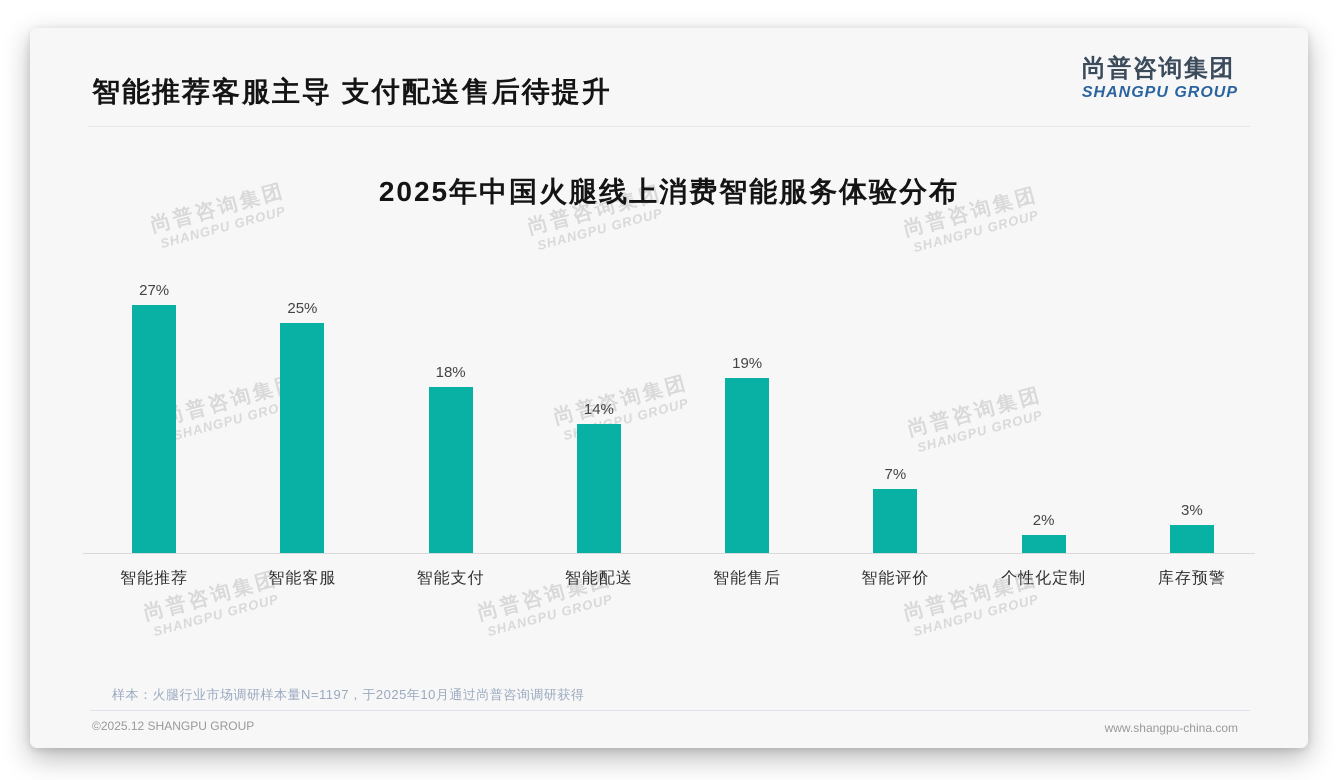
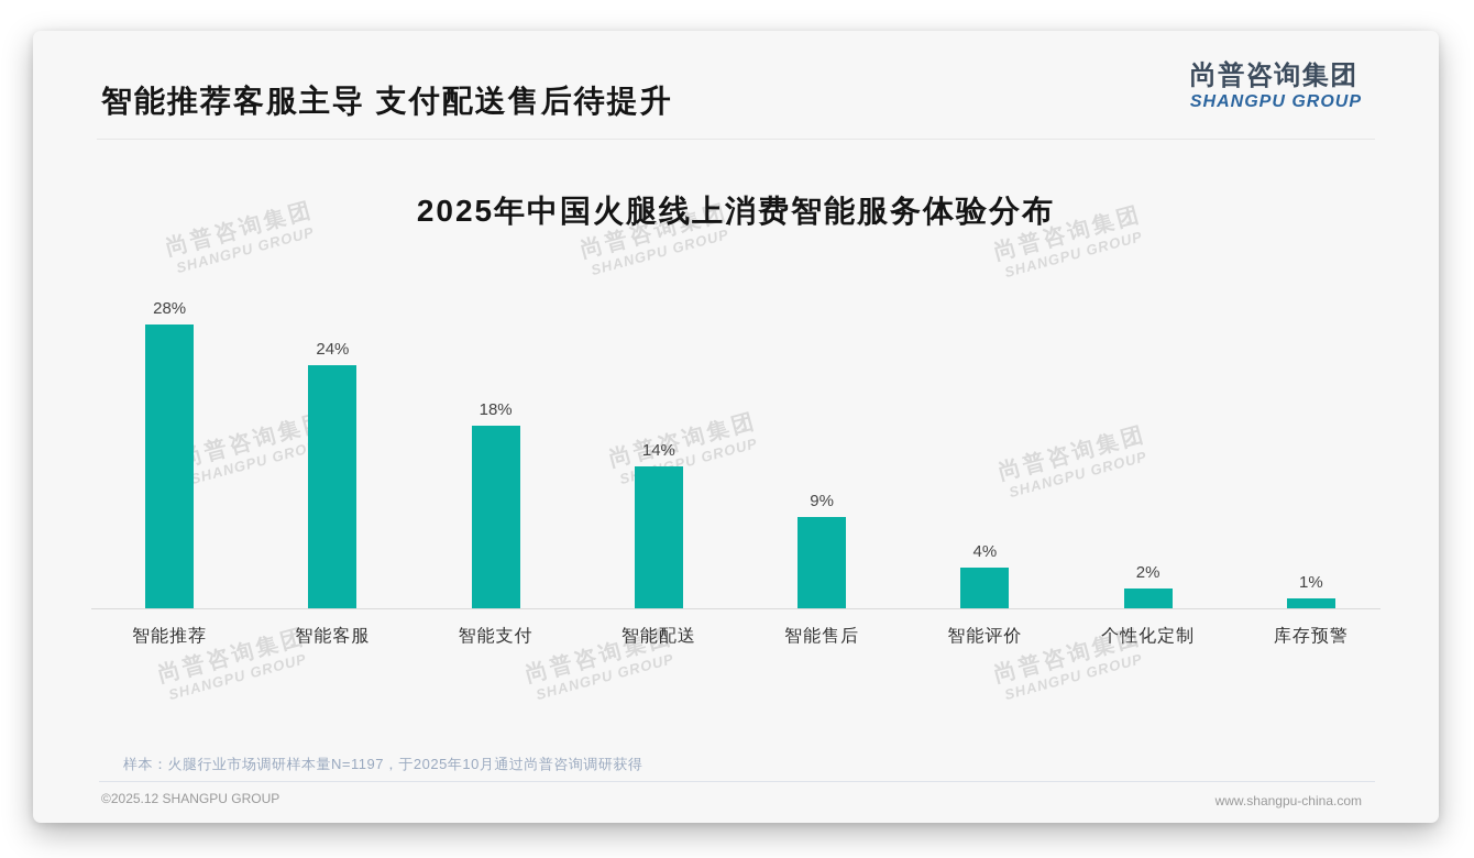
智能推荐: 27% -> 28%
智能客服: 25% -> 24%
智能售后: 19% -> 9%
智能评价: 7% -> 4%
库存预警: 3% -> 1%
